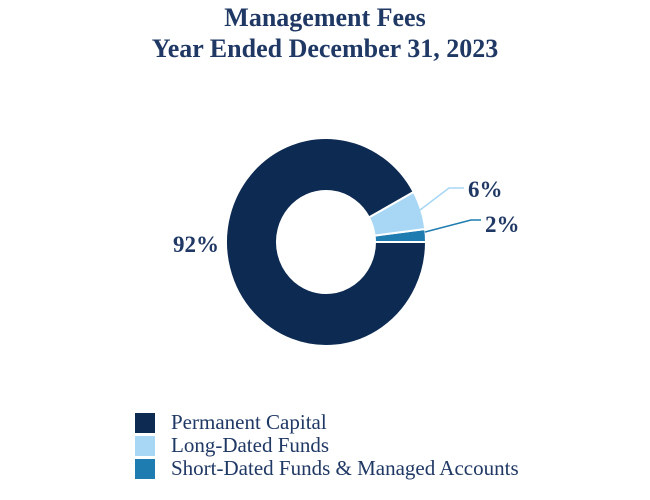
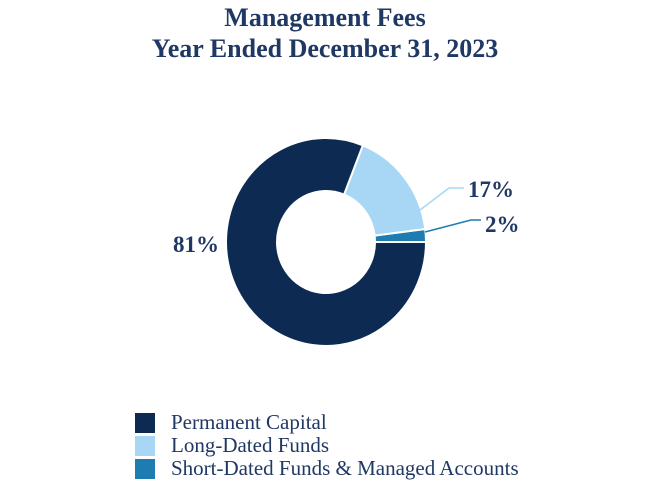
Permanent Capital: 92% -> 81%
Long-Dated Funds: 6% -> 17%
